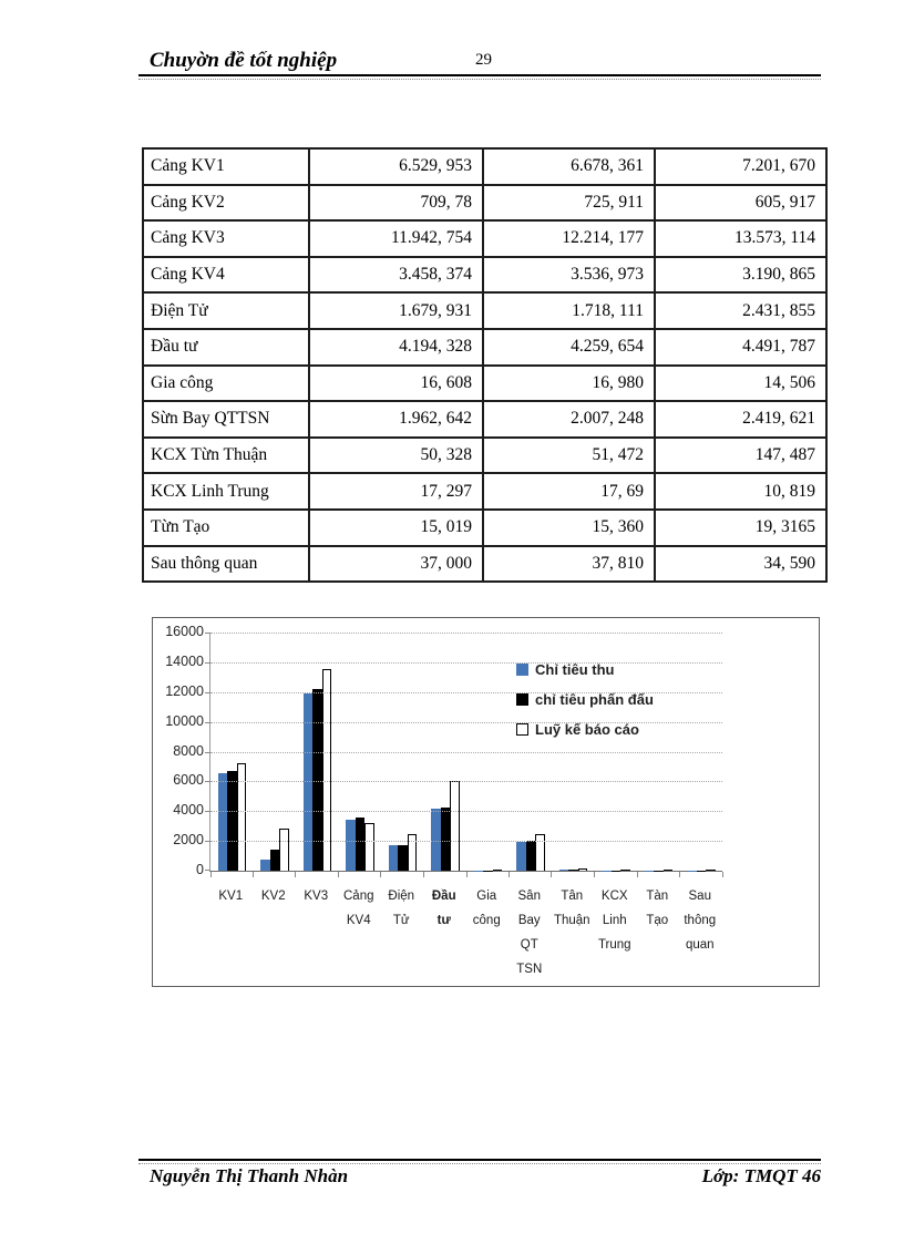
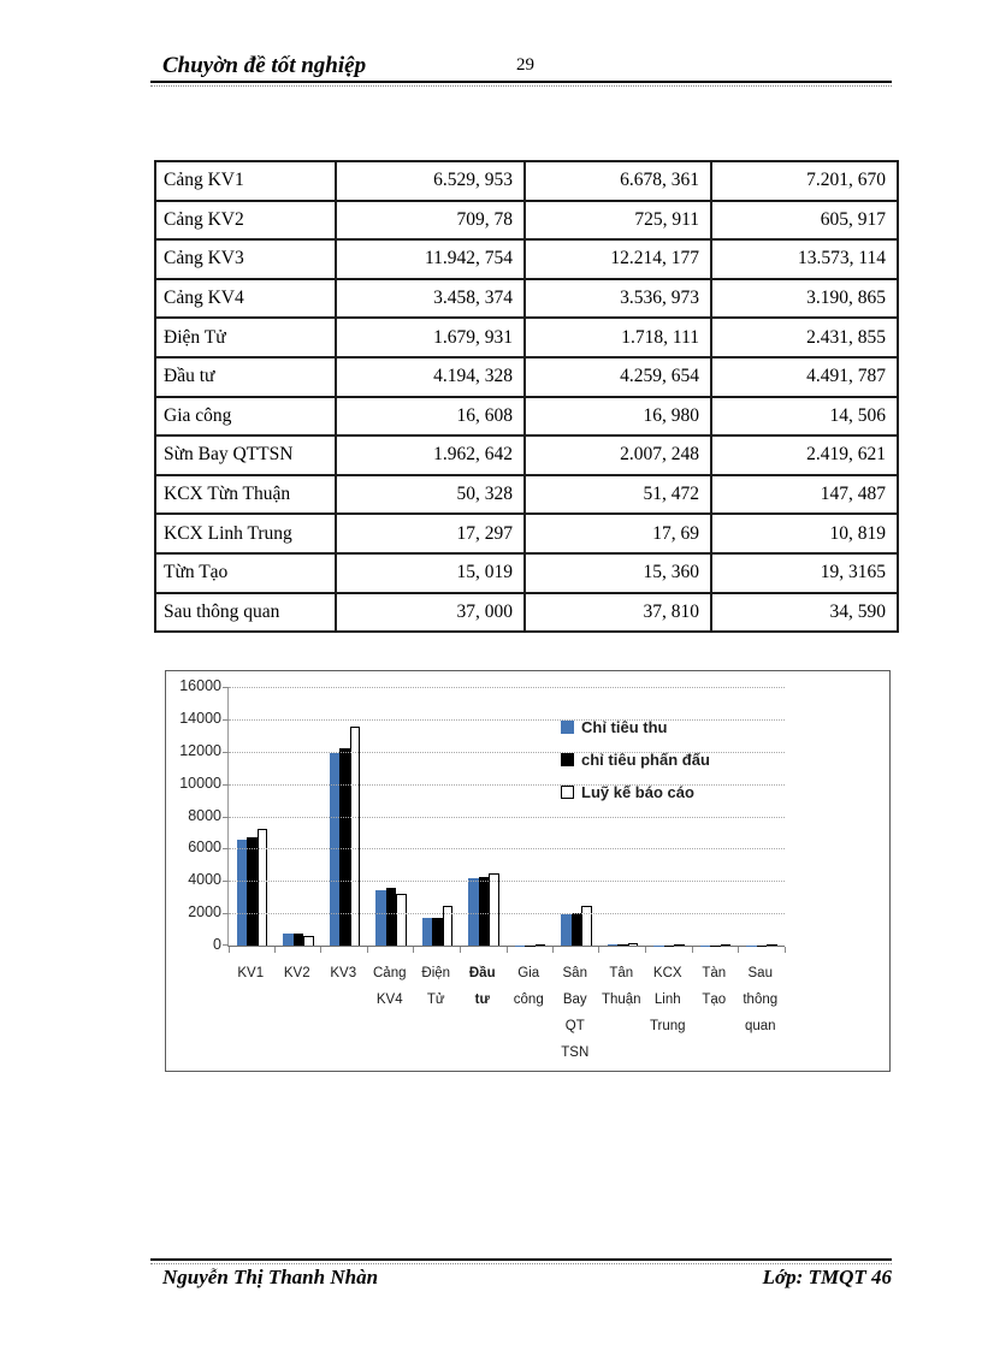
chỉ tiêu phấn đấu/KV2: 1400 -> 700
Luỹ kế báo cáo/KV2: 2800 -> 600
Luỹ kế báo cáo/Đầu tư: 6000 -> 4500
